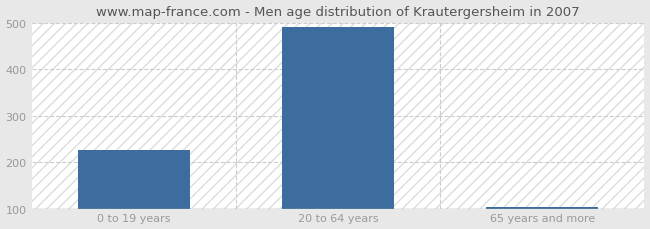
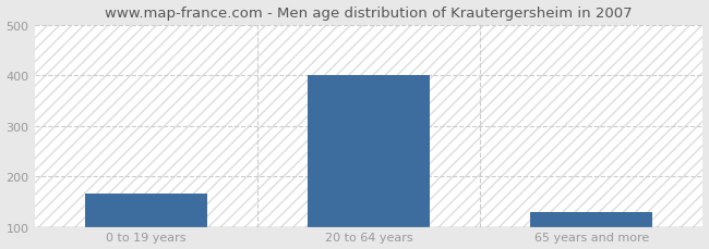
0 to 19 years: 226 -> 165
20 to 64 years: 491 -> 400
65 years and more: 104 -> 130
